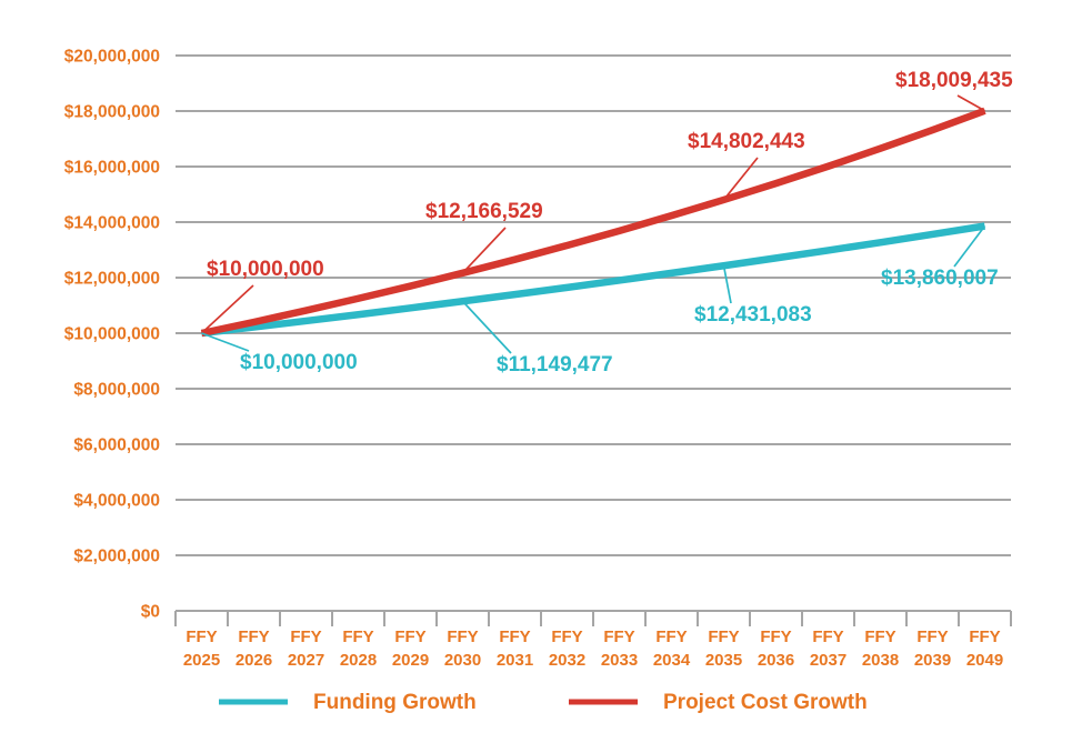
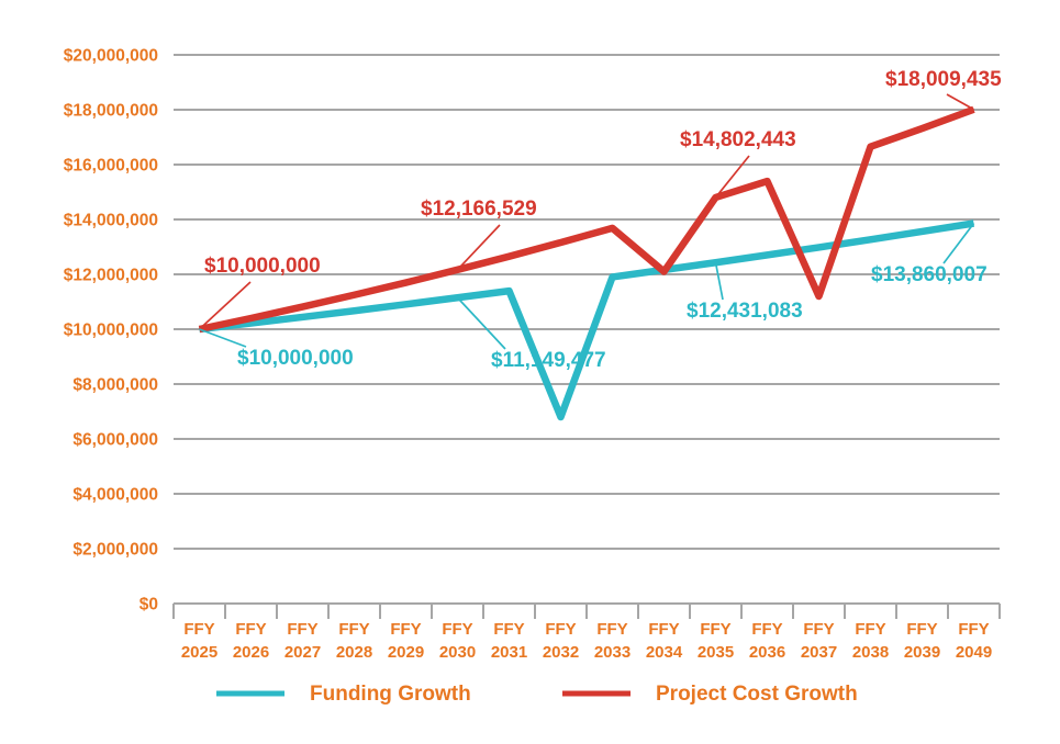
Funding Growth/FFY 2032: $11600000 -> $6800000
Project Cost Growth/FFY 2034: $14200000 -> $12100000
Project Cost Growth/FFY 2037: $16000000 -> $11200000
